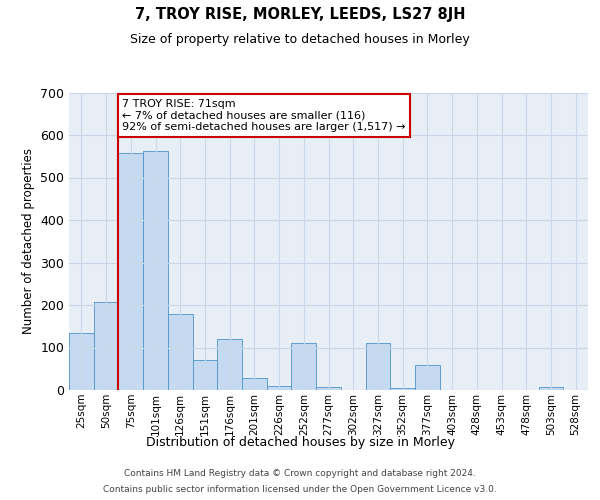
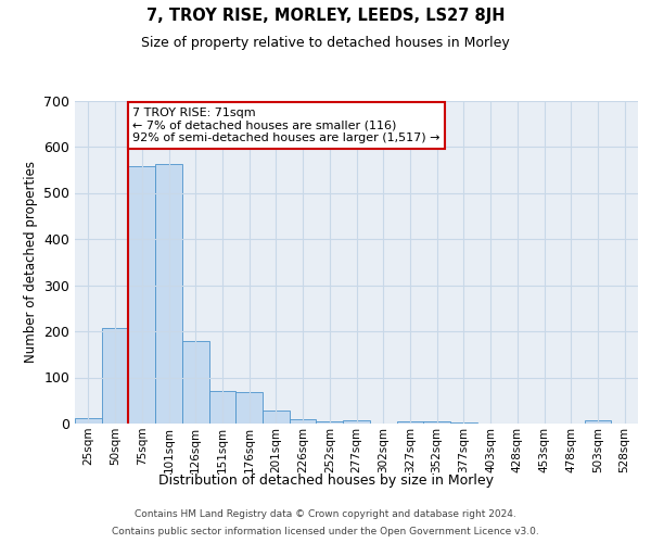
25sqm: 135 -> 12
176sqm: 120 -> 68
252sqm: 110 -> 5
327sqm: 110 -> 5
377sqm: 60 -> 3
